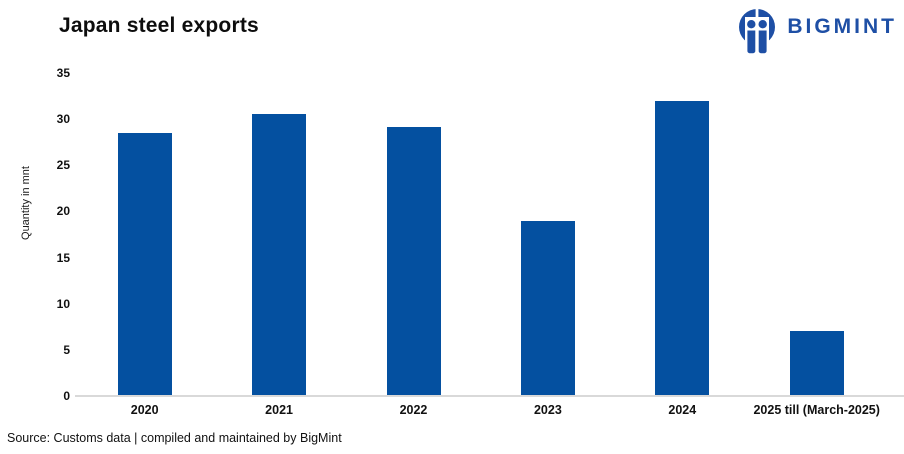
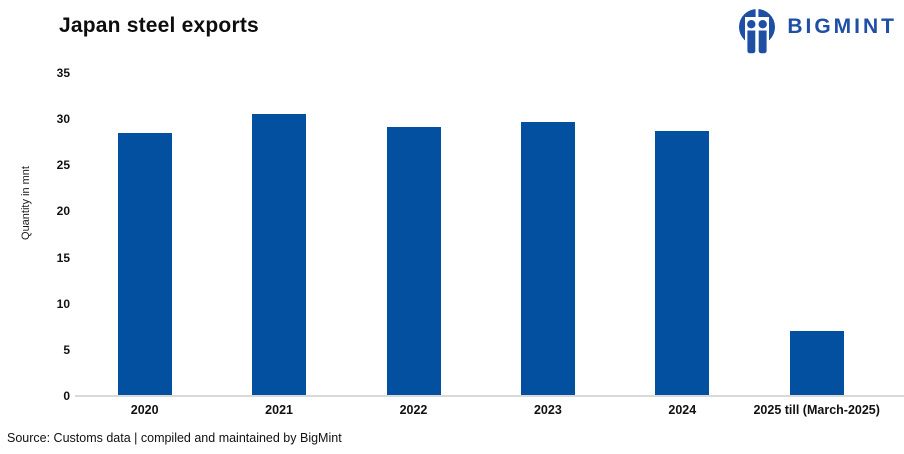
2023: 19 -> 30
2024: 32 -> 29
